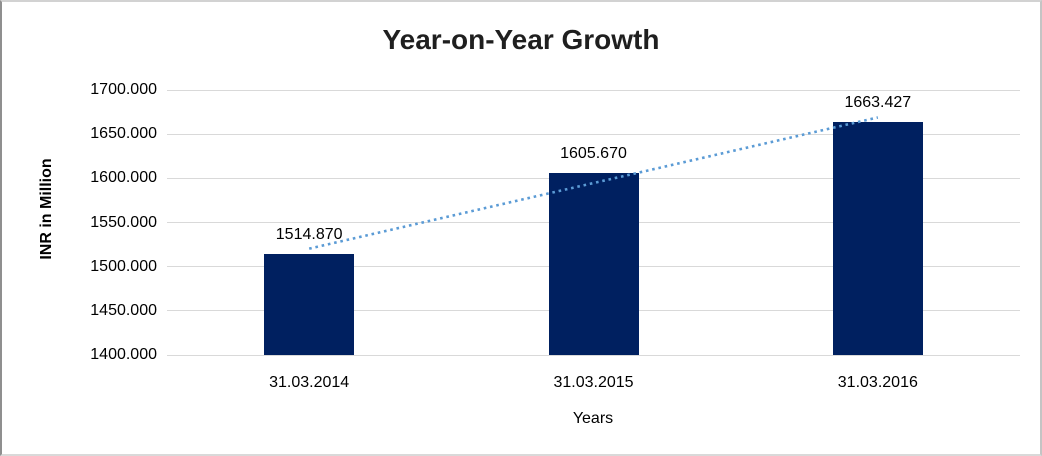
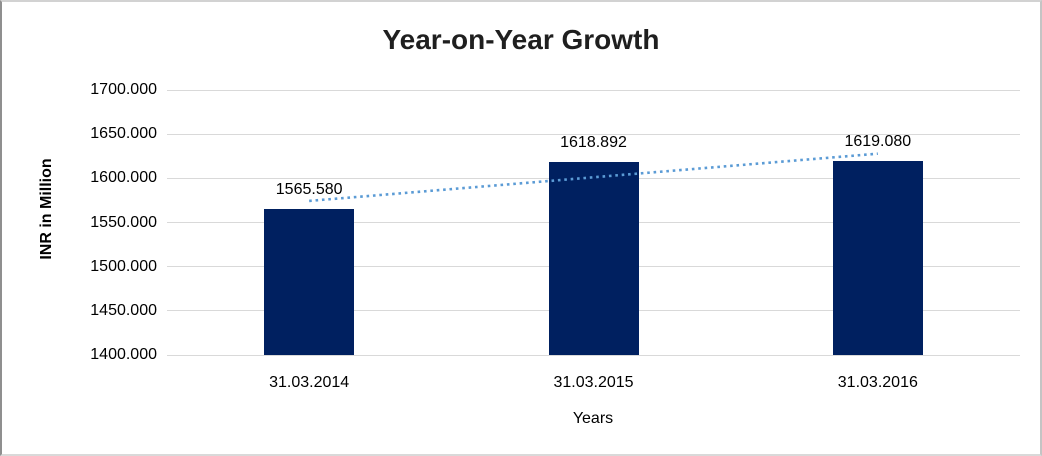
31.03.2014: 1514.870 -> 1565.580
31.03.2015: 1605.670 -> 1618.892
31.03.2016: 1663.427 -> 1619.080
